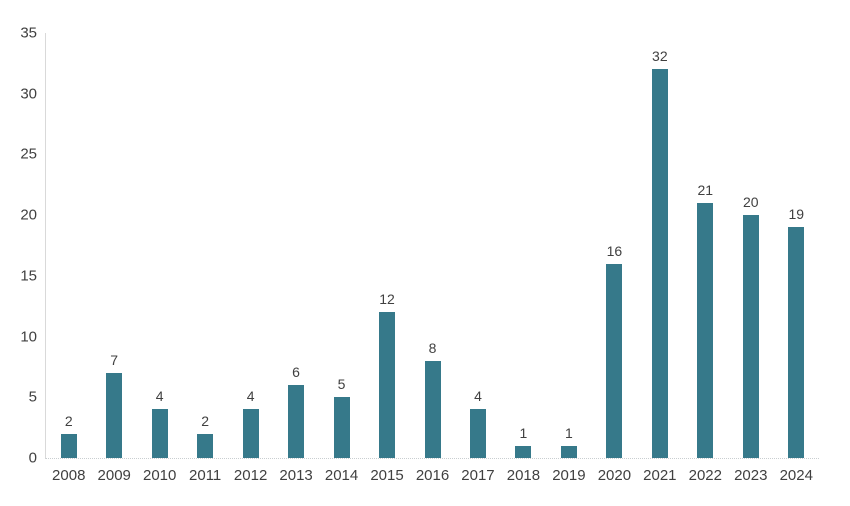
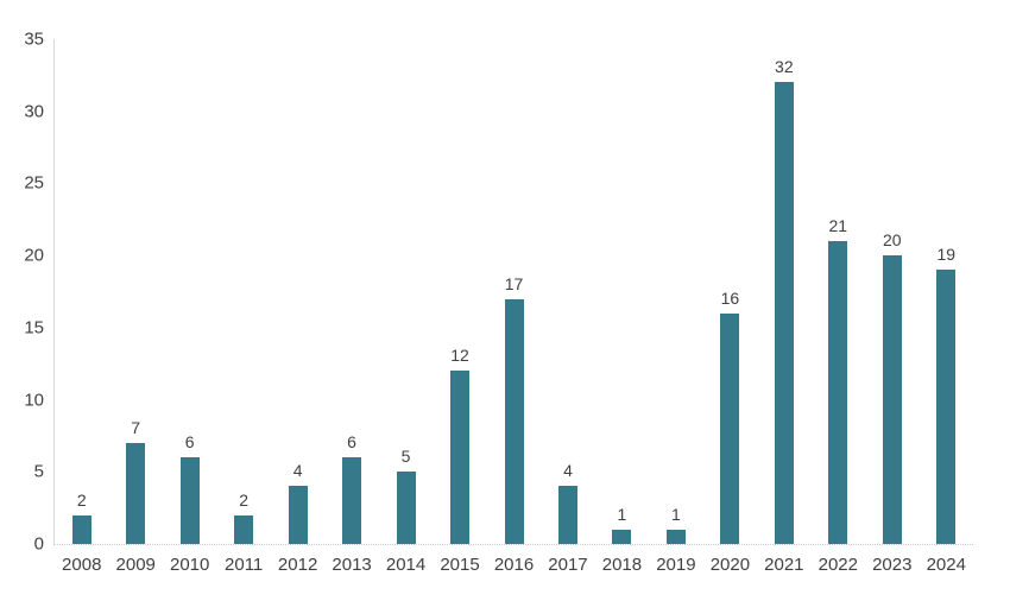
2010: 4 -> 6
2016: 8 -> 17
